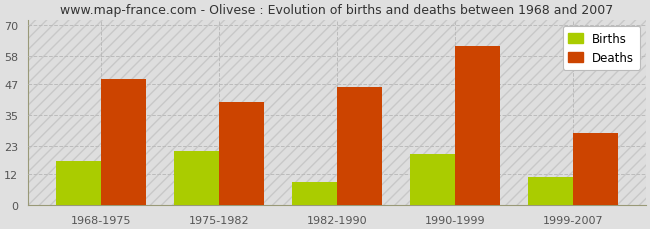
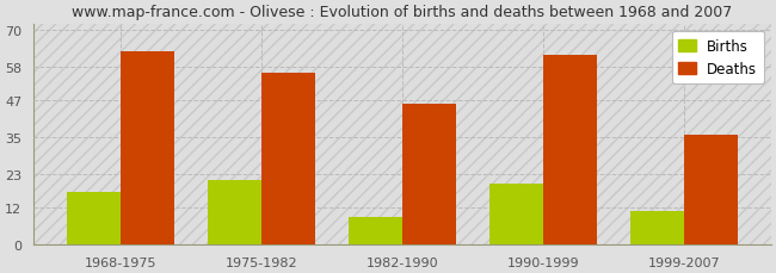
Deaths/1968-1975: 49 -> 63
Deaths/1975-1982: 40 -> 56
Deaths/1999-2007: 28 -> 36
